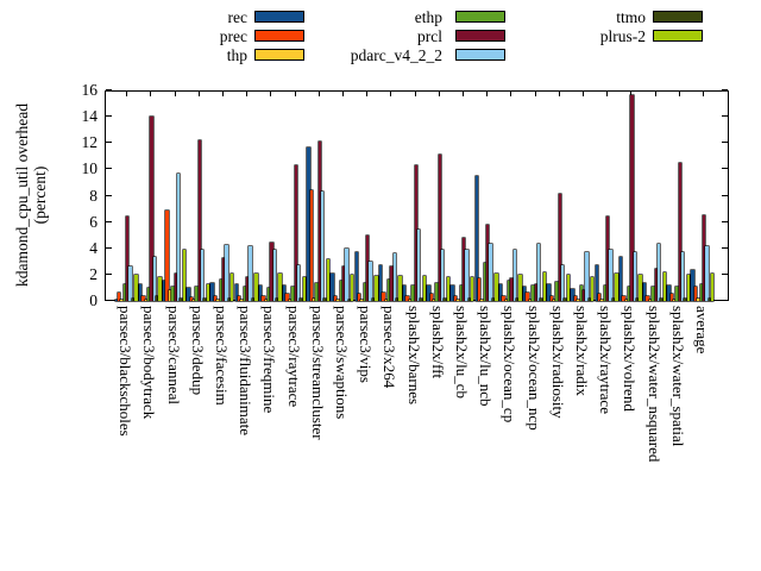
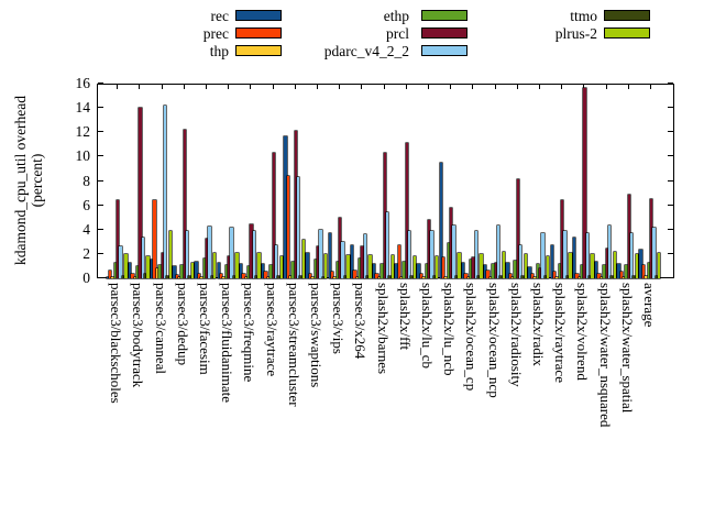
prec/parsec3/canneal: 6.9 -> 6.4
pdarc_v4_2_2/parsec3/canneal: 9.7 -> 14.2
prec/splash2x/fft: 0.5 -> 2.7
prcl/splash2x/water_spatial: 10.4 -> 6.9
